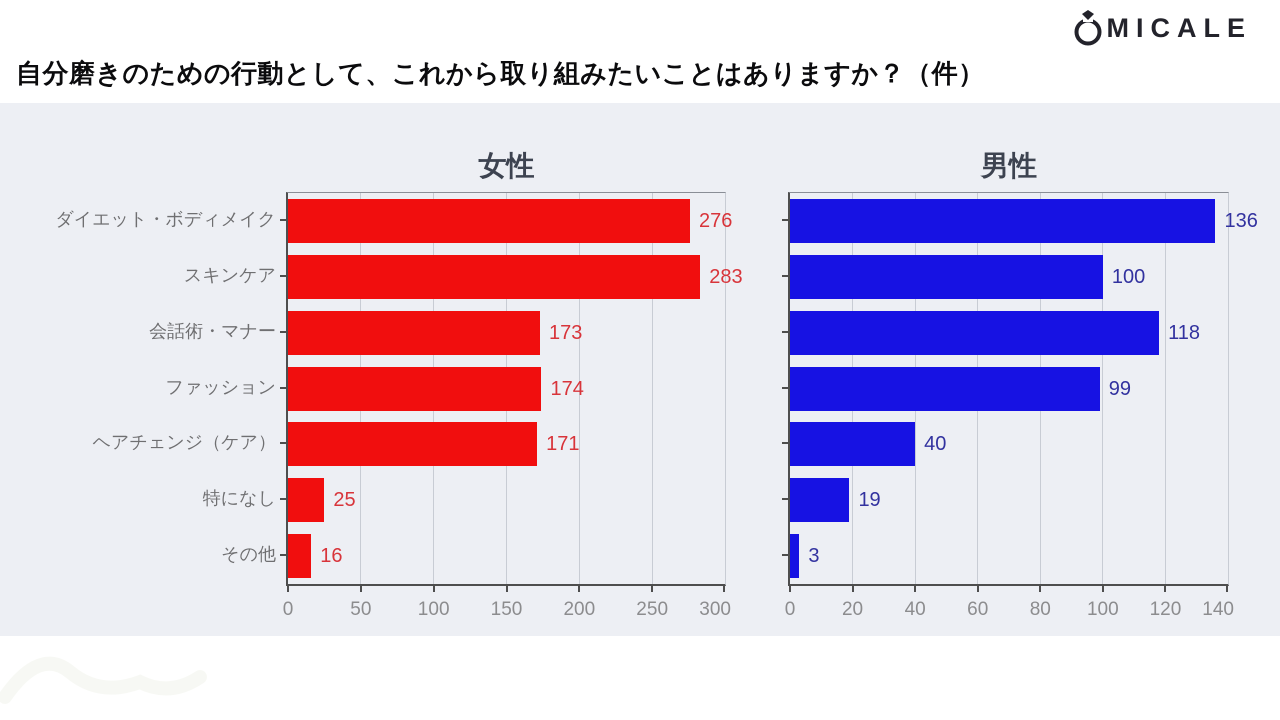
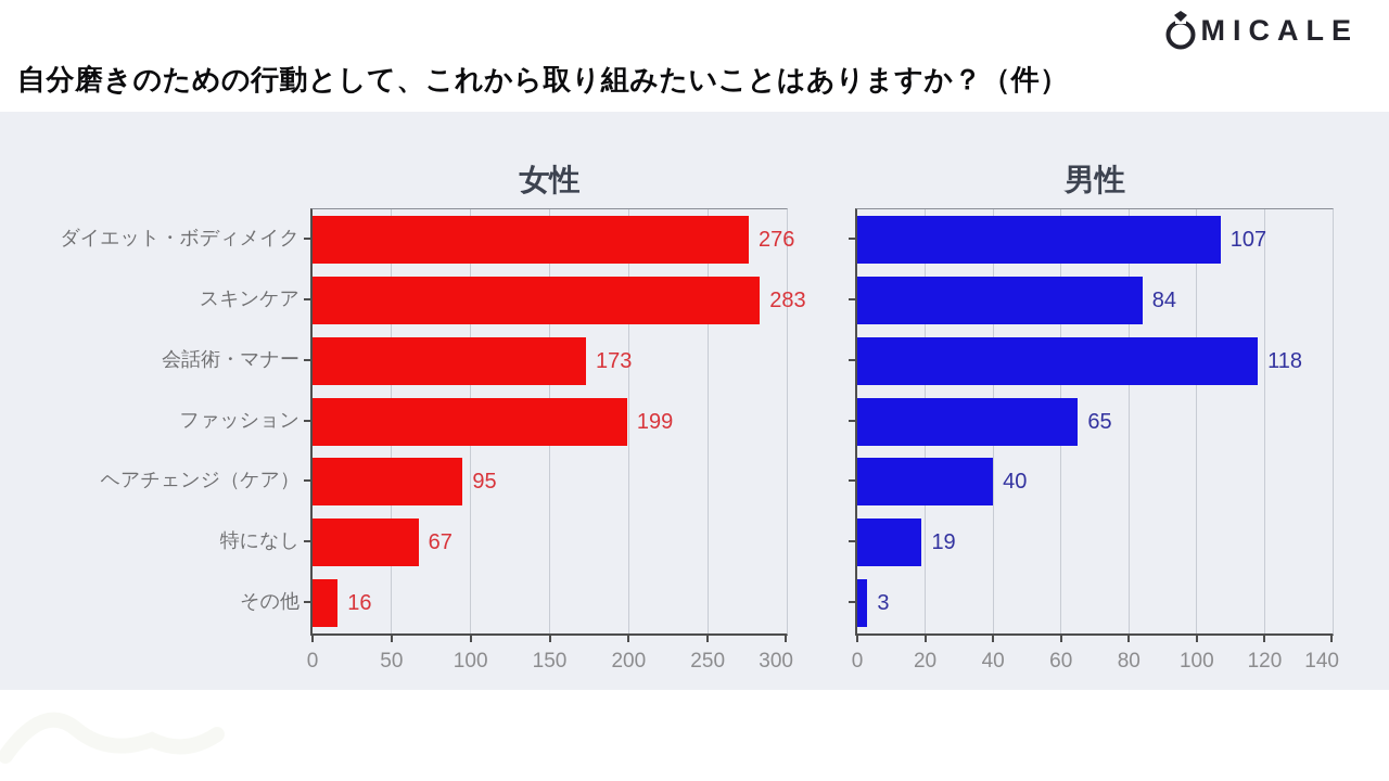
女性/ファッション: 174 -> 199
女性/ヘアチェンジ（ケア）: 171 -> 95
女性/特になし: 25 -> 67
男性/ダイエット・ボディメイク: 136 -> 107
男性/スキンケア: 100 -> 84
男性/ファッション: 99 -> 65
